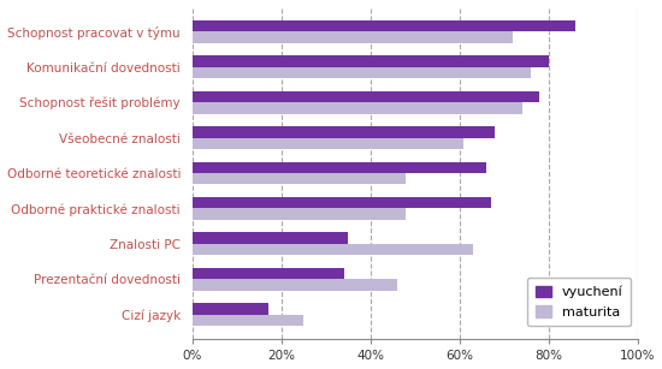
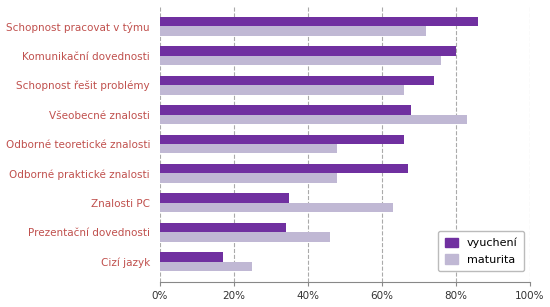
vyuchení/Schopnost řešit problémy: 78% -> 74%
maturita/Schopnost řešit problémy: 74% -> 66%
maturita/Všeobecné znalosti: 61% -> 83%
